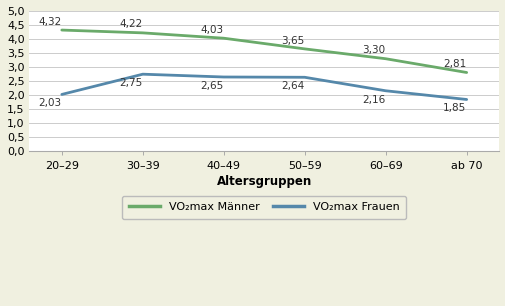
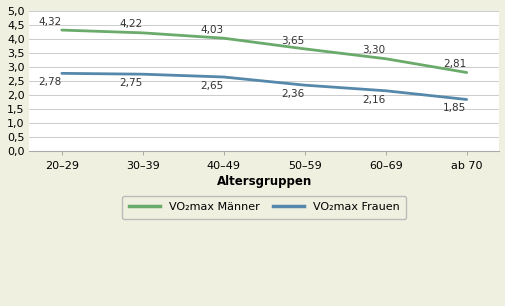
VO₂max Frauen/20–29: 2,03 -> 2,78
VO₂max Frauen/50–59: 2,64 -> 2,36
